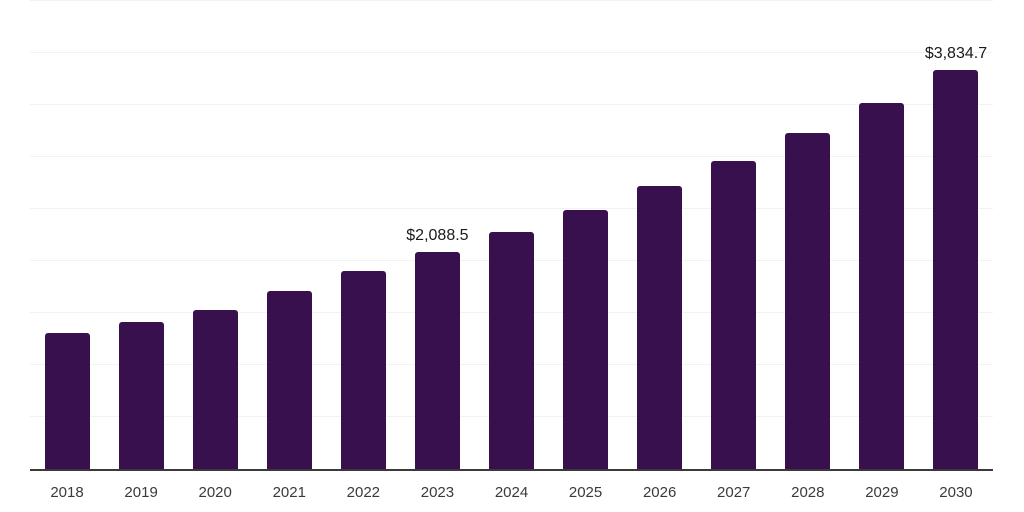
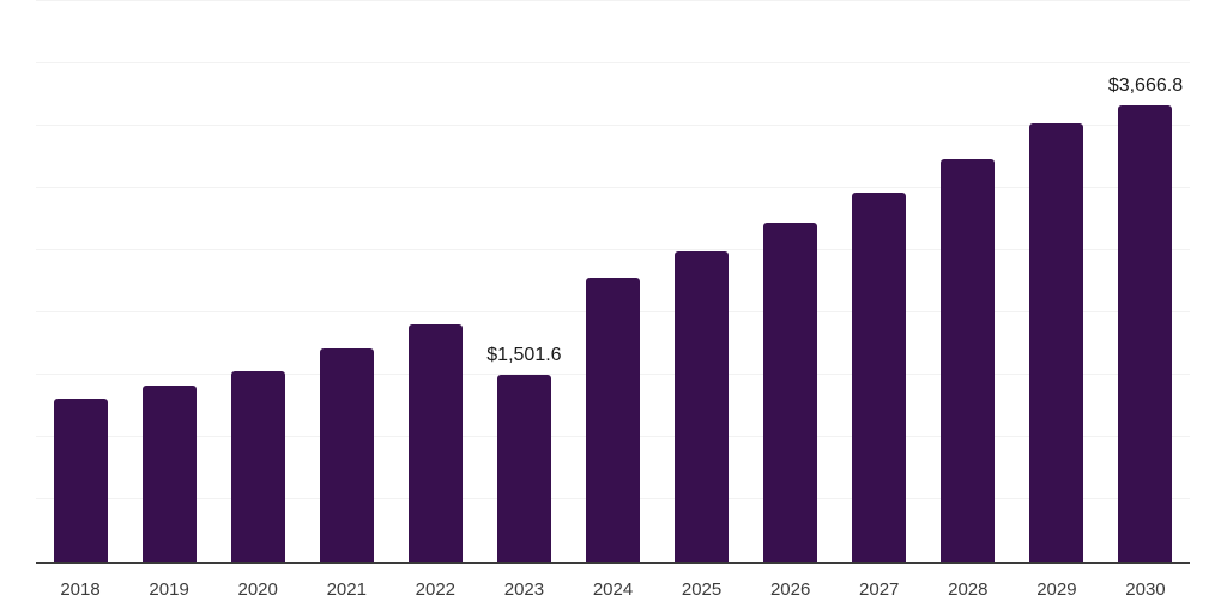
2023: $2,088.5 -> $1,501.6
2030: $3,834.7 -> $3,666.8
